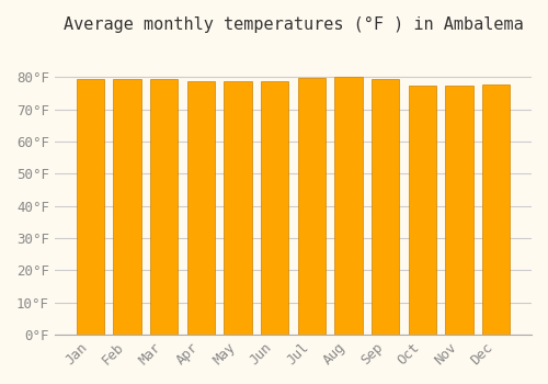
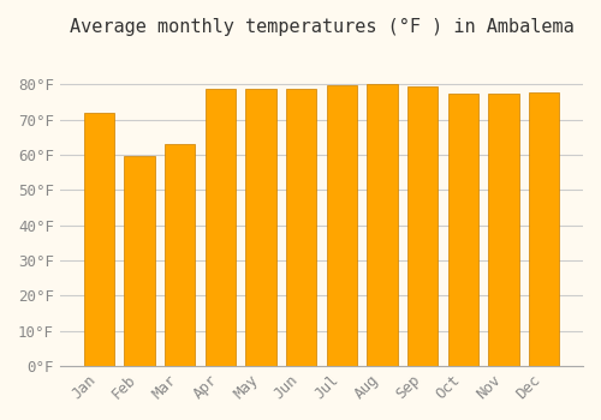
Jan: 79.5°F -> 72.0°F
Feb: 79.5°F -> 59.5°F
Mar: 79.3°F -> 63.0°F
